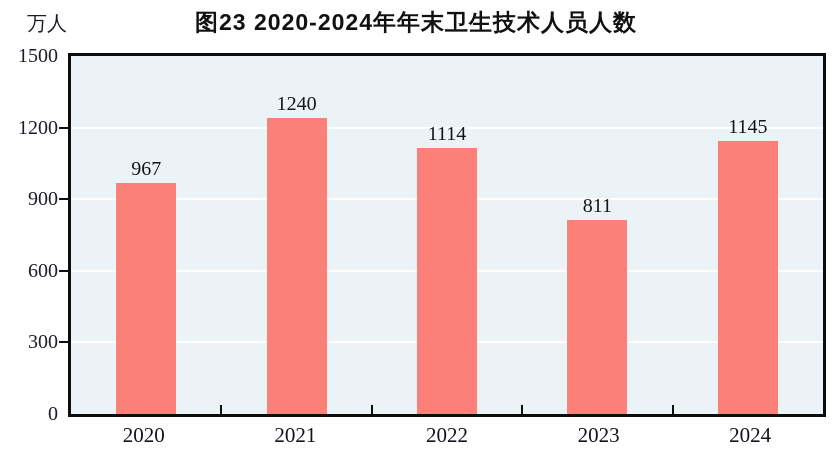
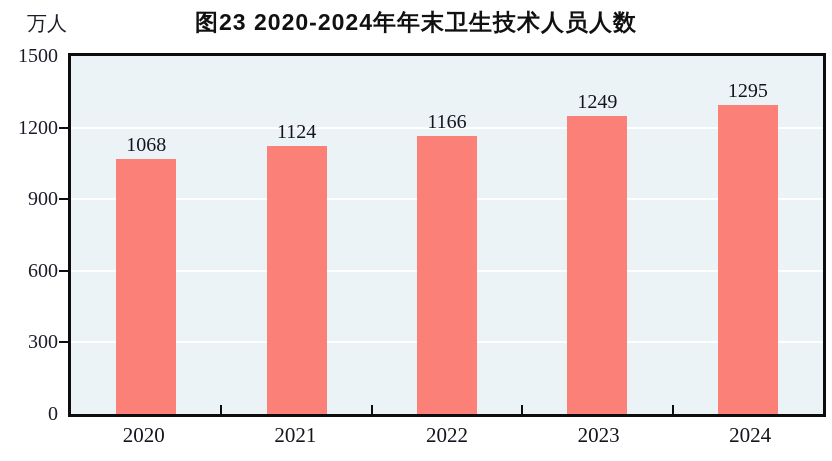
2020: 967 -> 1068
2021: 1240 -> 1124
2022: 1114 -> 1166
2023: 811 -> 1249
2024: 1145 -> 1295
